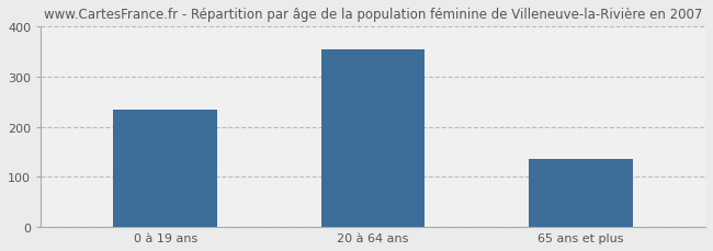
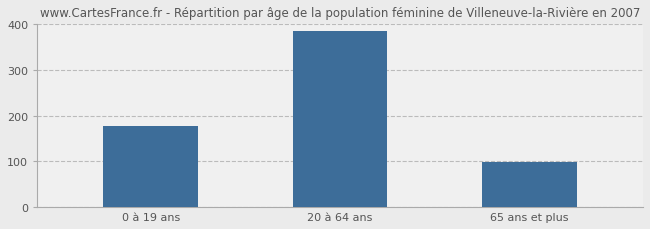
0 à 19 ans: 235 -> 178
20 à 64 ans: 355 -> 385
65 ans et plus: 135 -> 98
